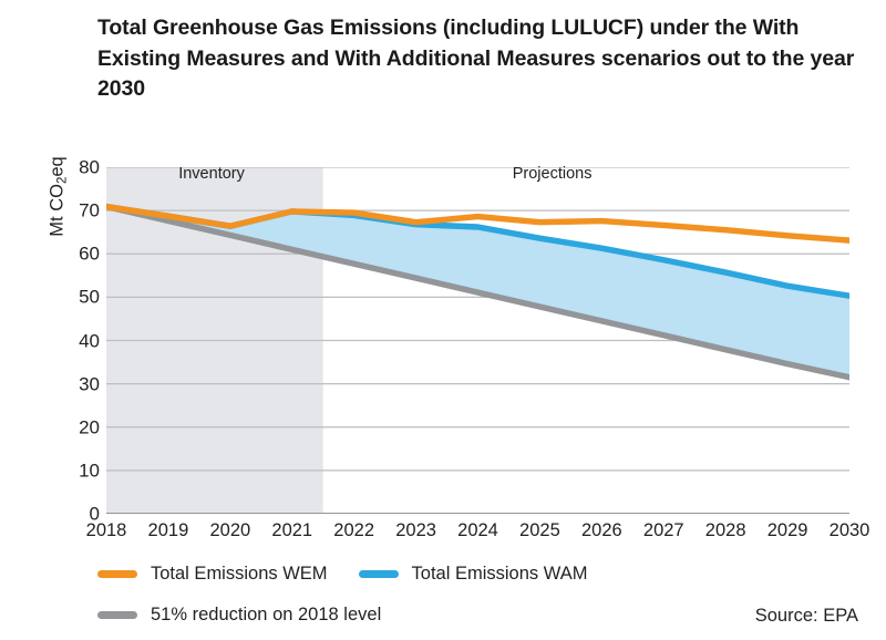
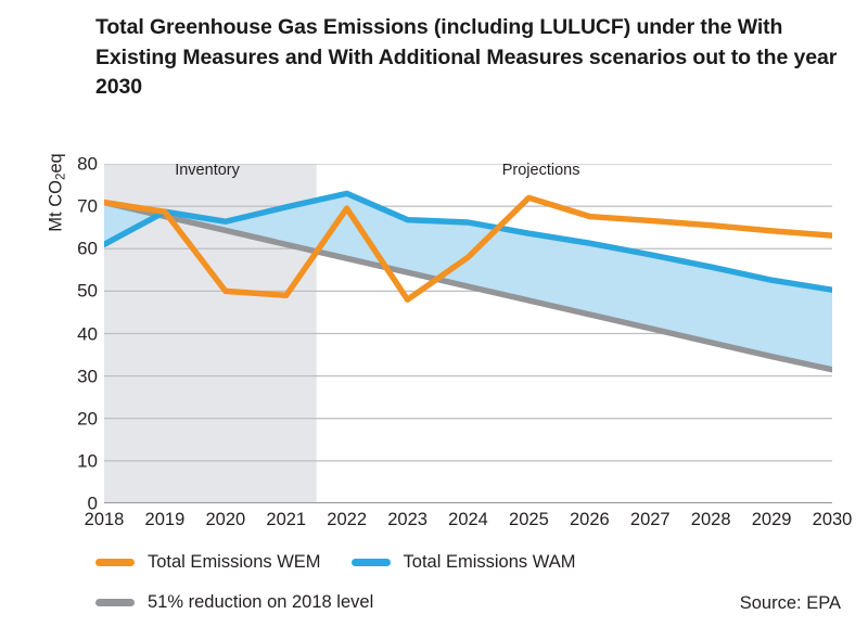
Total Emissions WAM/2018: 71 -> 61
Total Emissions WEM/2020: 66 -> 50
Total Emissions WEM/2021: 70 -> 49
Total Emissions WAM/2022: 69 -> 73
Total Emissions WEM/2023: 67 -> 48
Total Emissions WEM/2024: 69 -> 58
Total Emissions WEM/2025: 67 -> 72
